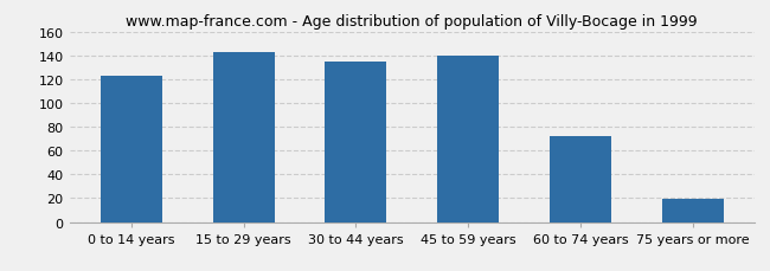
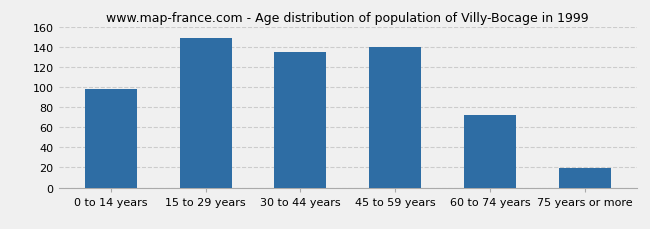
0 to 14 years: 123 -> 98
15 to 29 years: 143 -> 149
